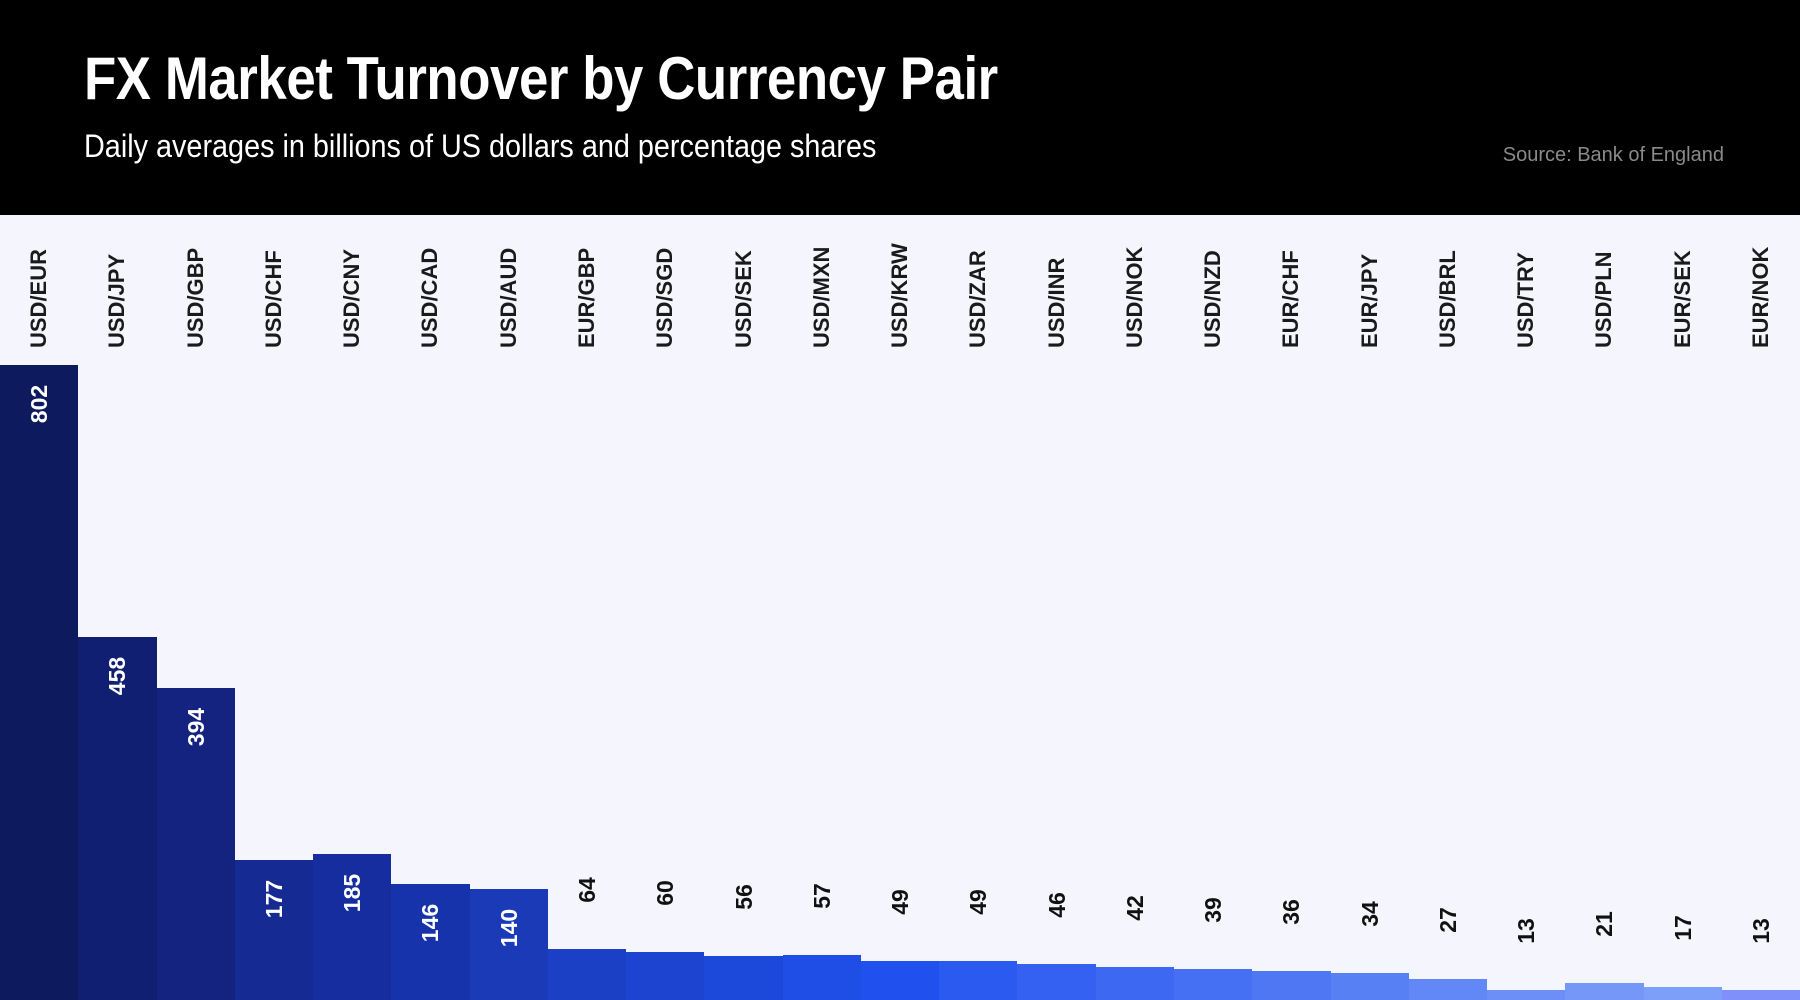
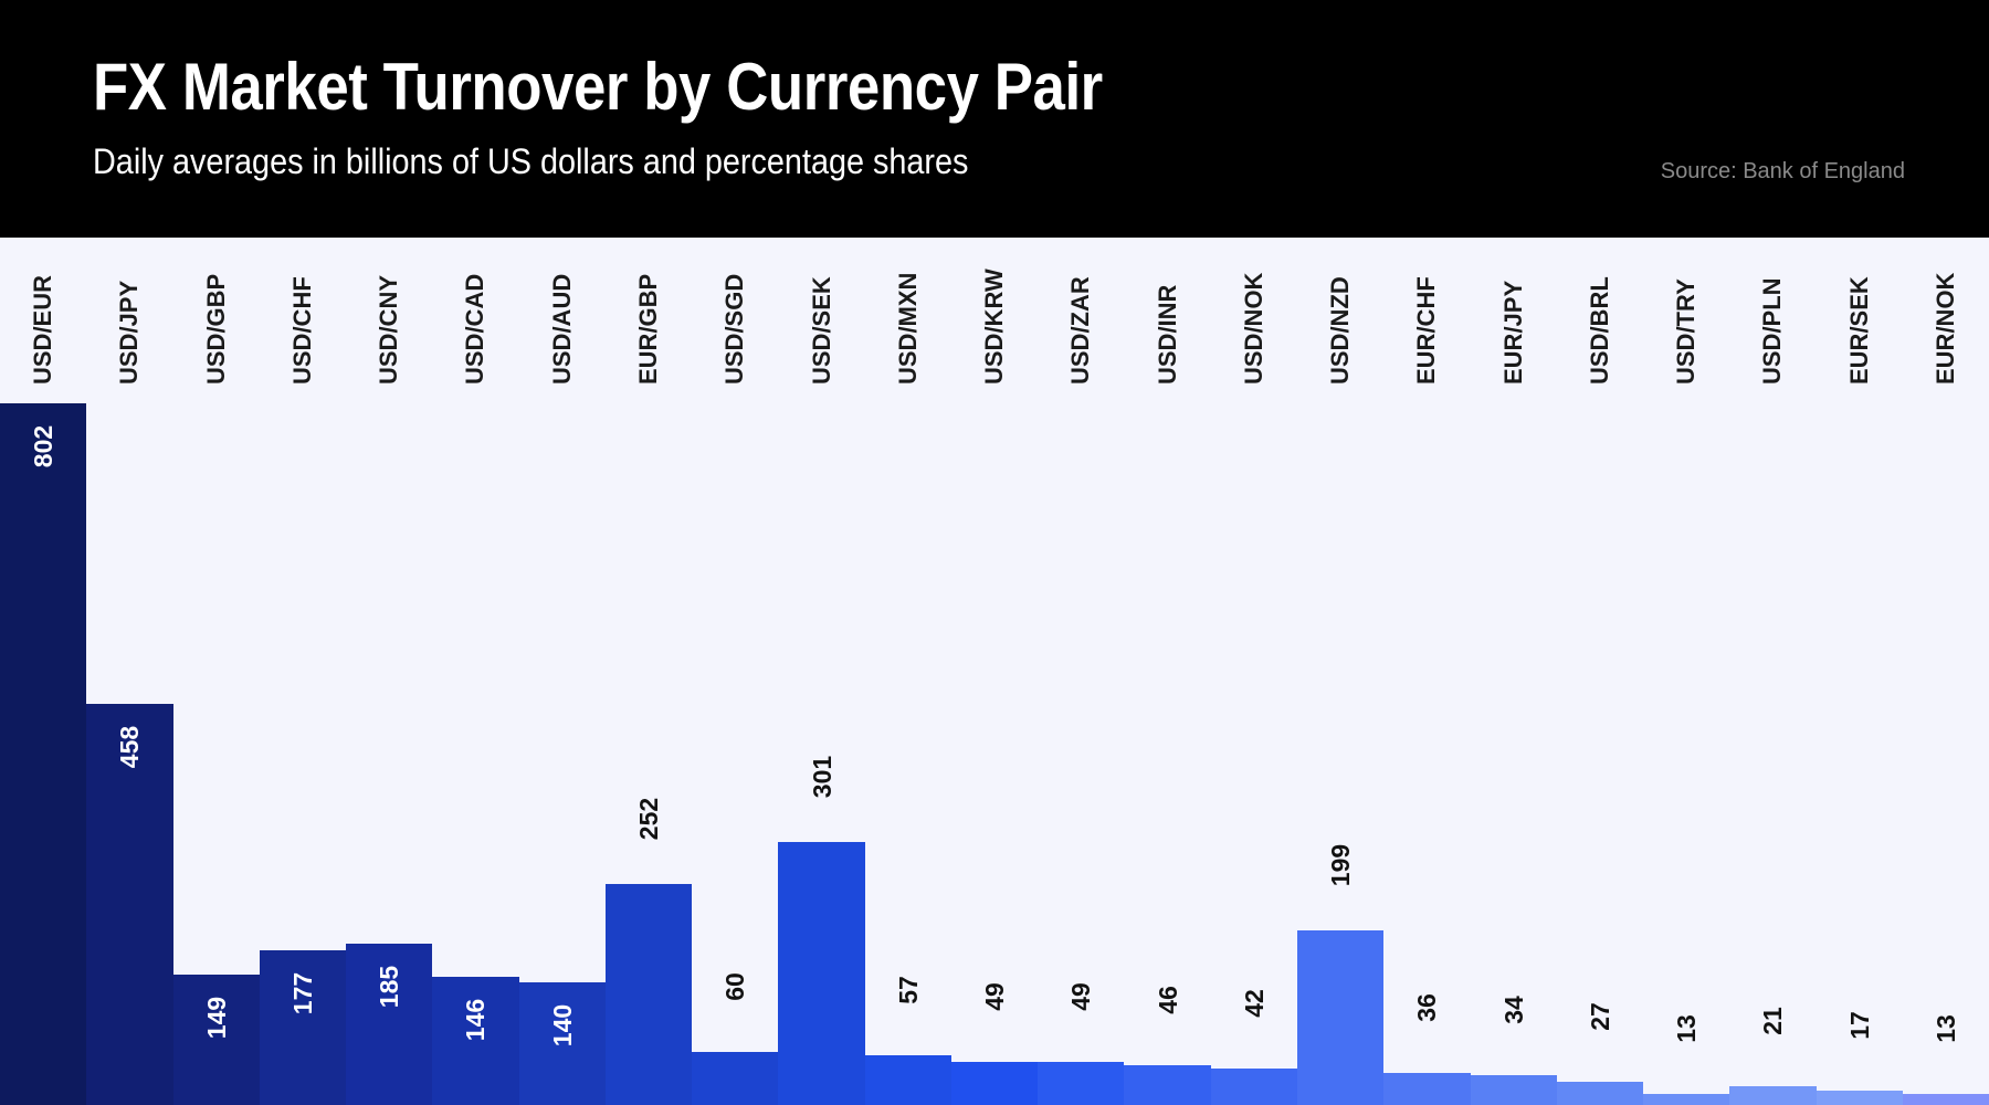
USD/GBP: 394 -> 149
EUR/GBP: 64 -> 252
USD/SEK: 56 -> 301
USD/NZD: 39 -> 199
